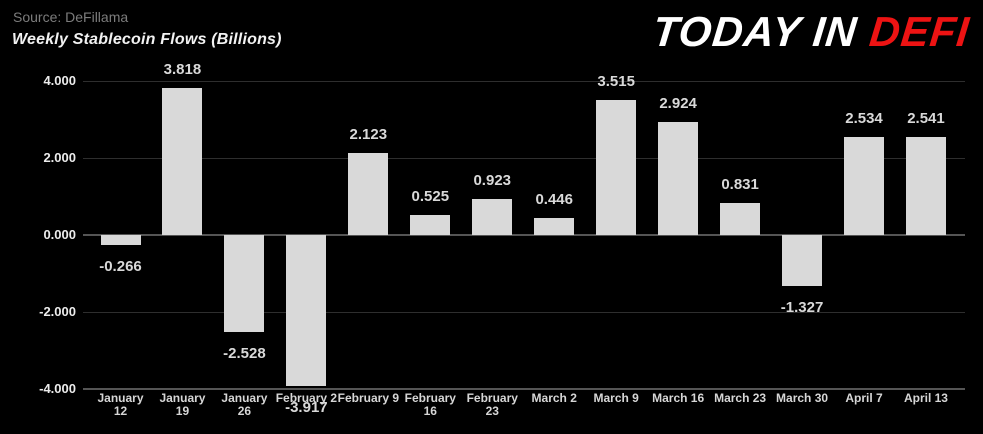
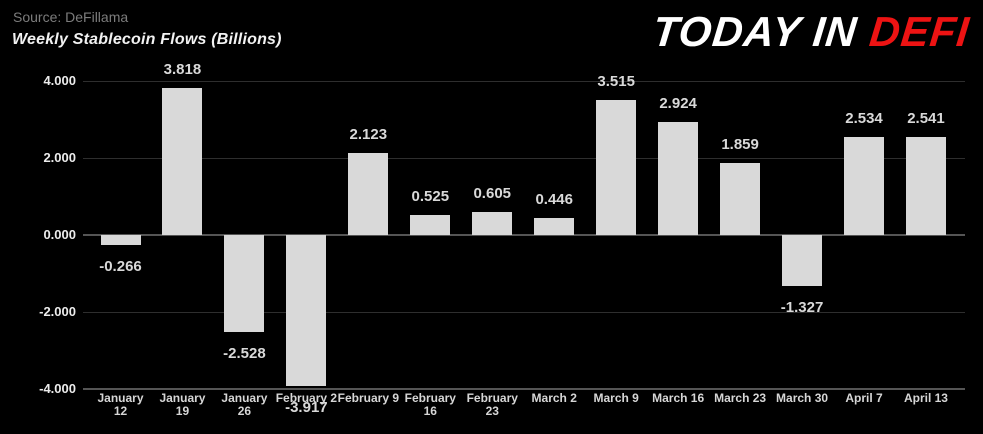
February 23: 0.923 -> 0.605
March 23: 0.831 -> 1.859
